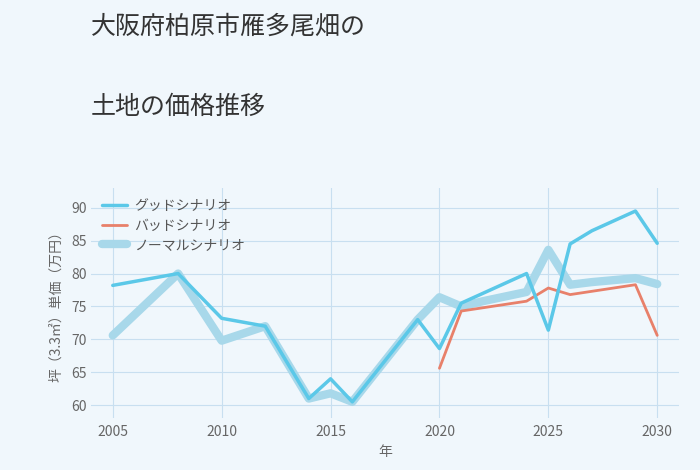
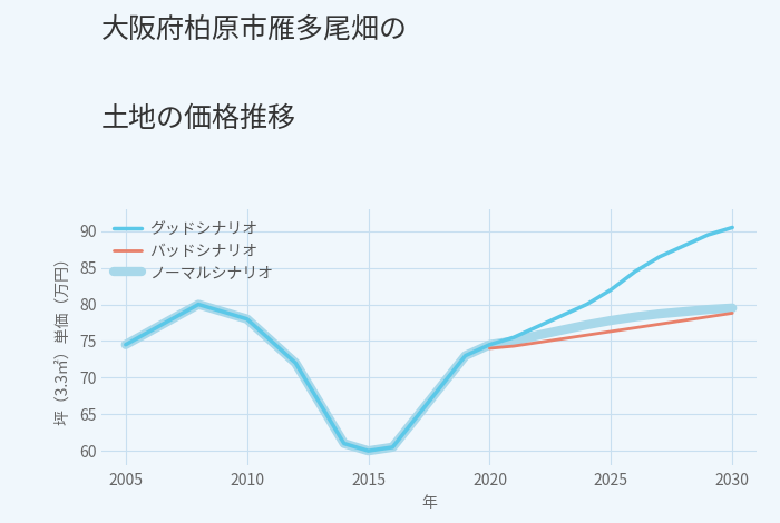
グッドシナリオ/2005: 78.2 -> 74.5
ノーマルシナリオ/2005: 70.6 -> 74.5
グッドシナリオ/2010: 73.2 -> 78.0
ノーマルシナリオ/2010: 69.8 -> 78.0
グッドシナリオ/2015: 64.0 -> 60.0
ノーマルシナリオ/2015: 61.8 -> 60.0
グッドシナリオ/2020: 68.6 -> 74.5
バッドシナリオ/2020: 65.6 -> 74.0
ノーマルシナリオ/2020: 76.4 -> 74.5
グッドシナリオ/2025: 71.4 -> 82.0
バッドシナリオ/2025: 77.8 -> 76.3
ノーマルシナリオ/2025: 83.6 -> 77.8
グッドシナリオ/2030: 84.6 -> 90.5
バッドシナリオ/2030: 70.6 -> 78.8
ノーマルシナリオ/2030: 78.4 -> 79.5
